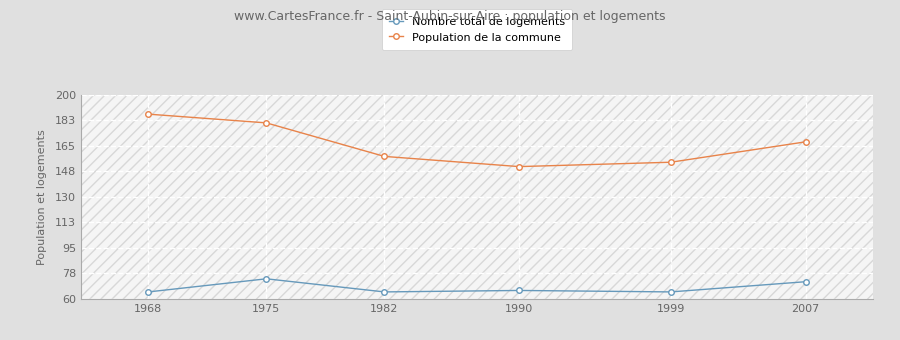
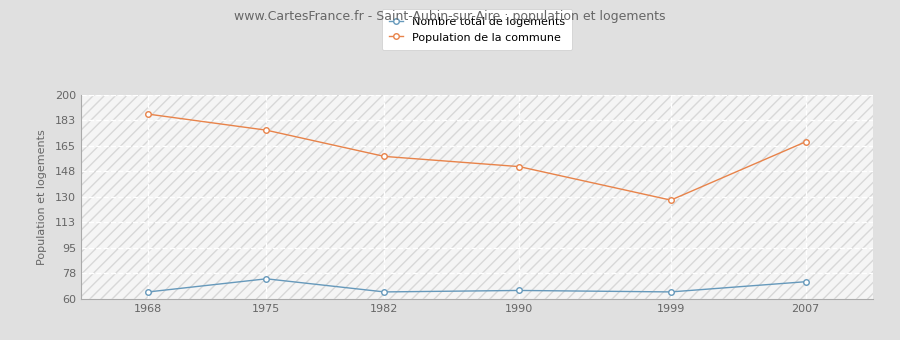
Population de la commune/1975: 181 -> 176
Population de la commune/1999: 154 -> 128
